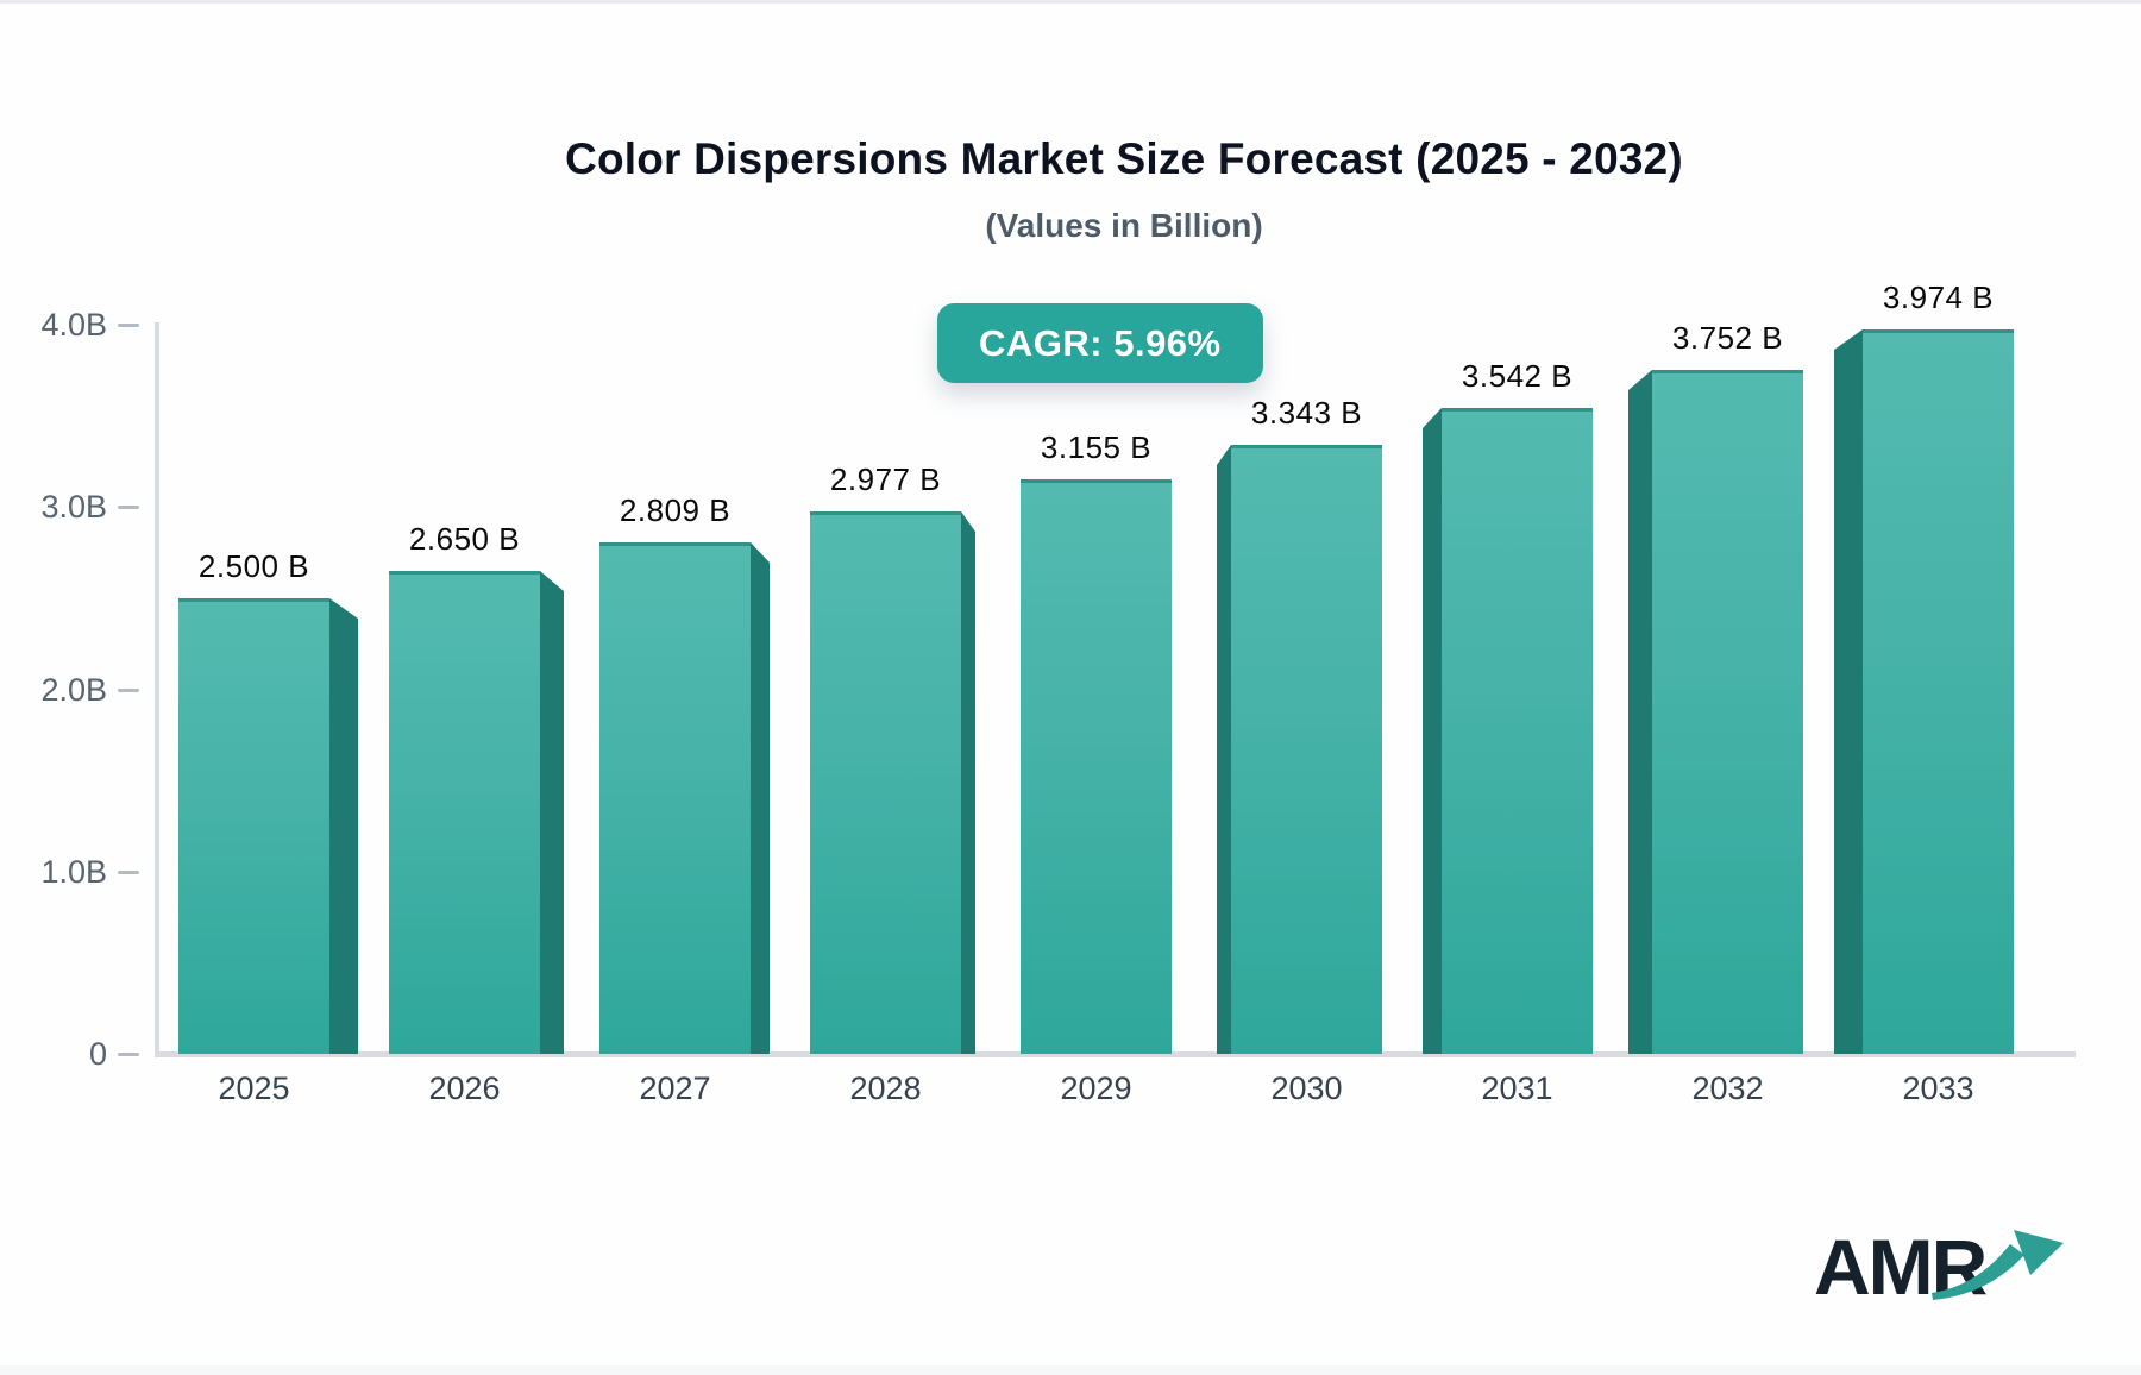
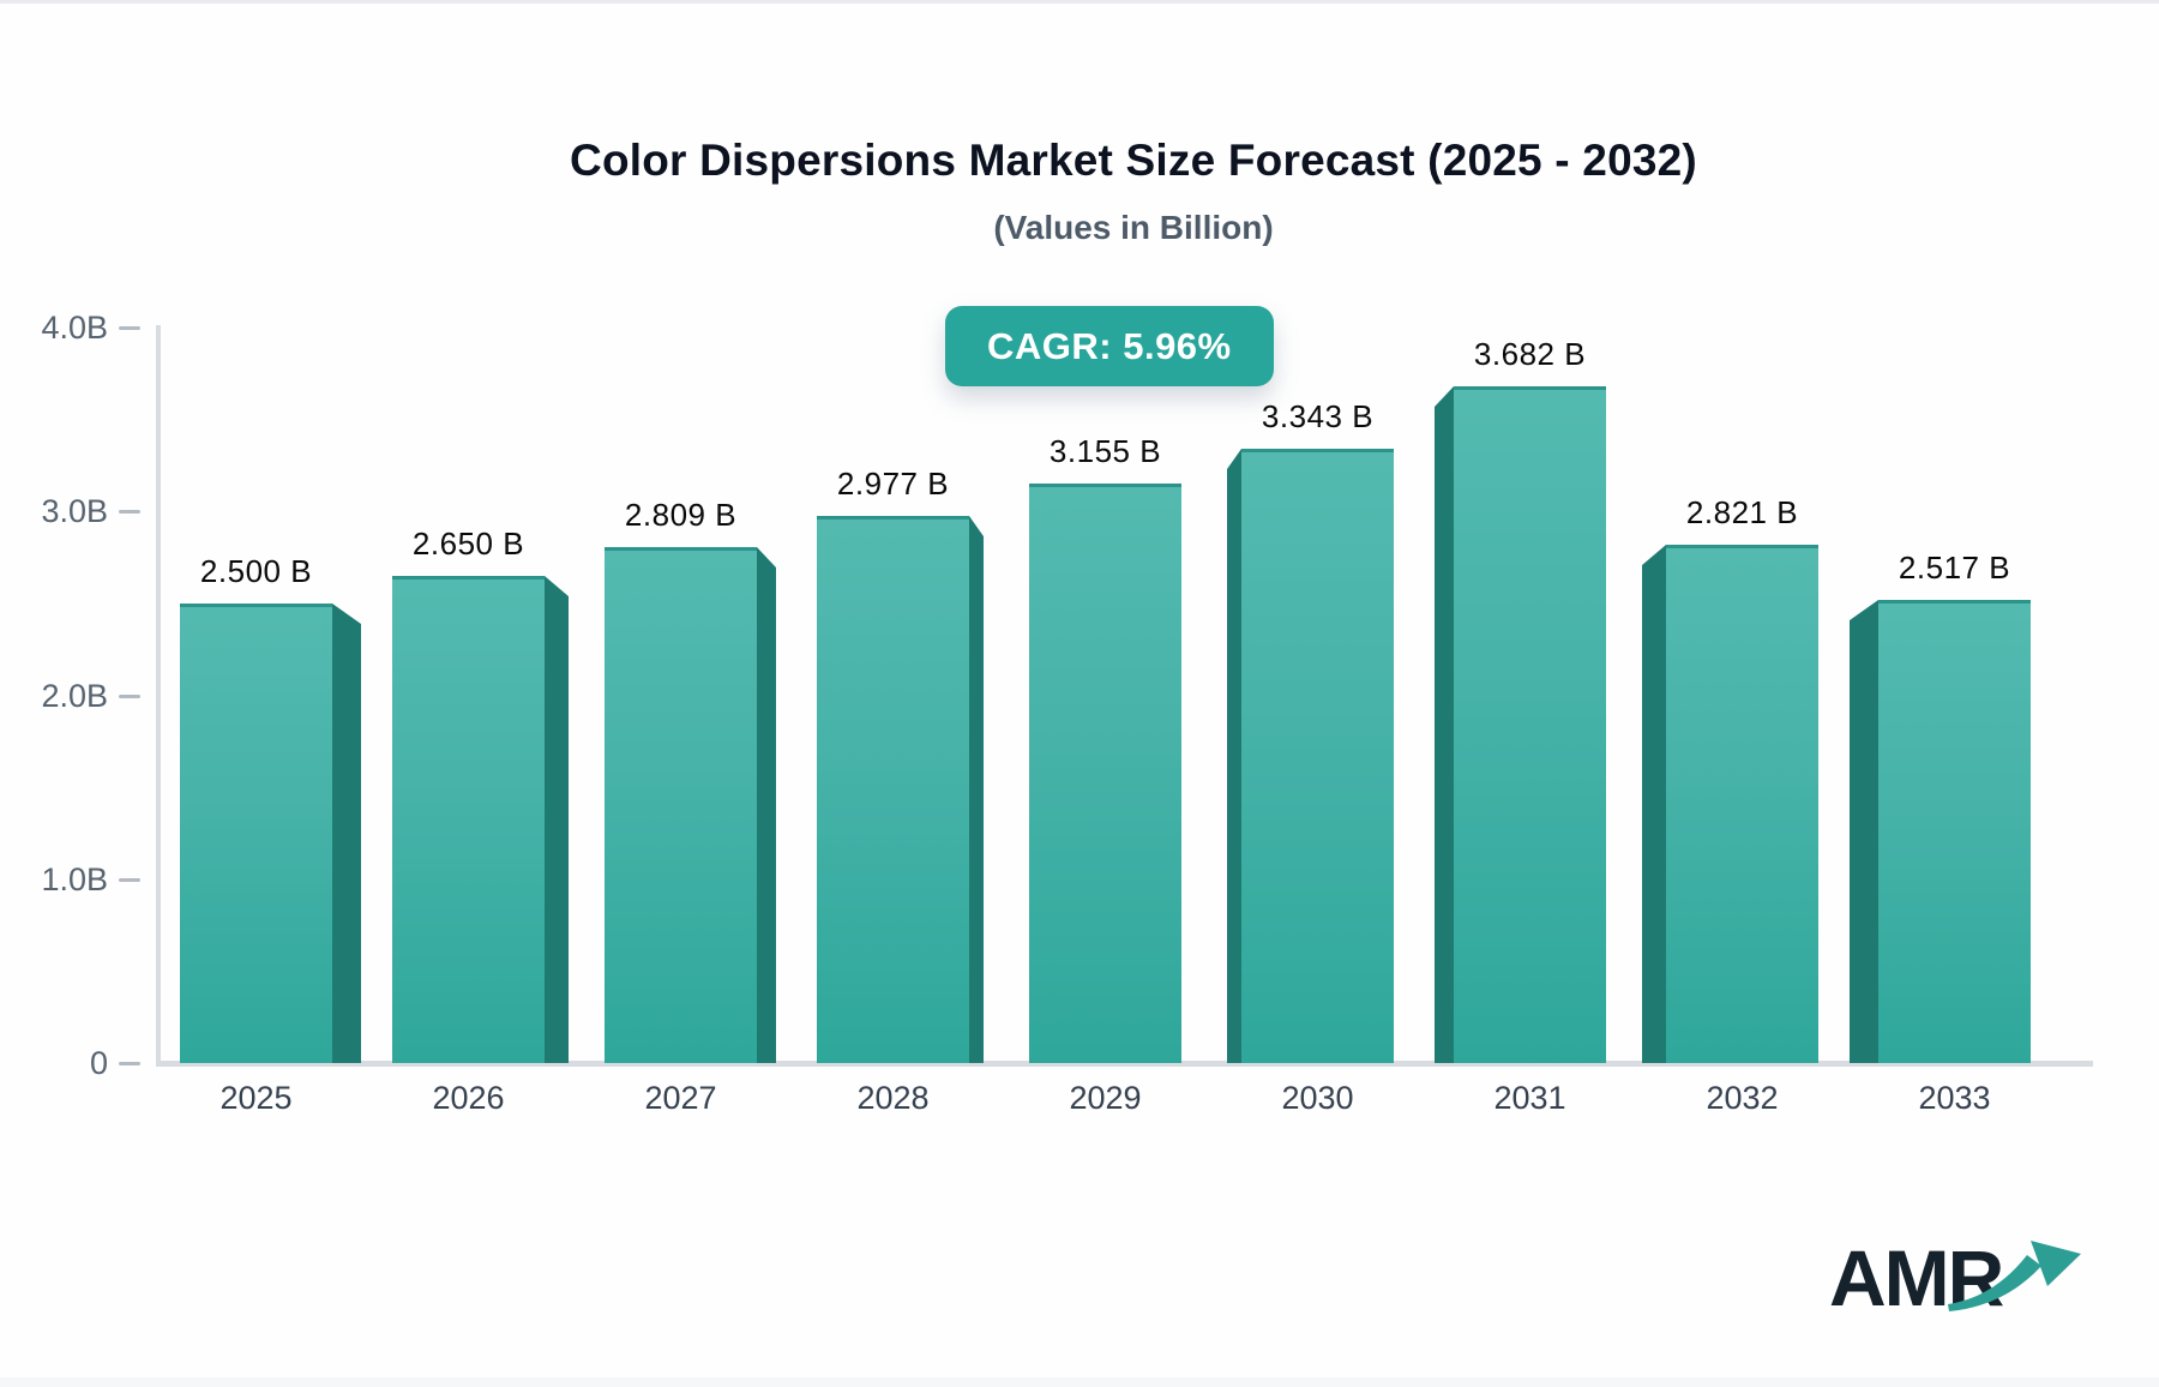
2031: 3.542 -> 3.682
2032: 3.752 -> 2.821
2033: 3.974 -> 2.517
